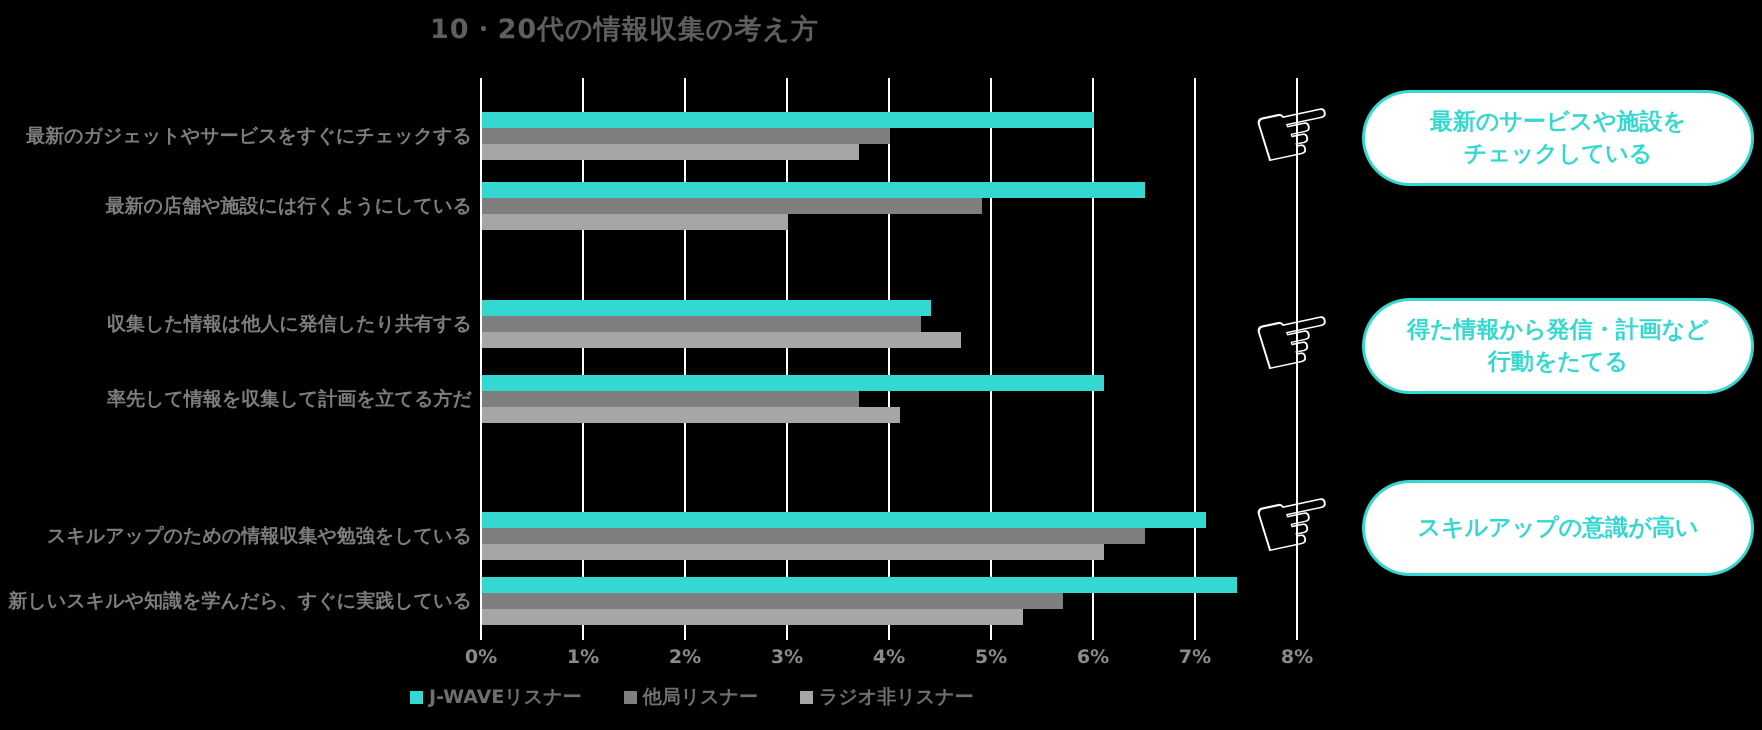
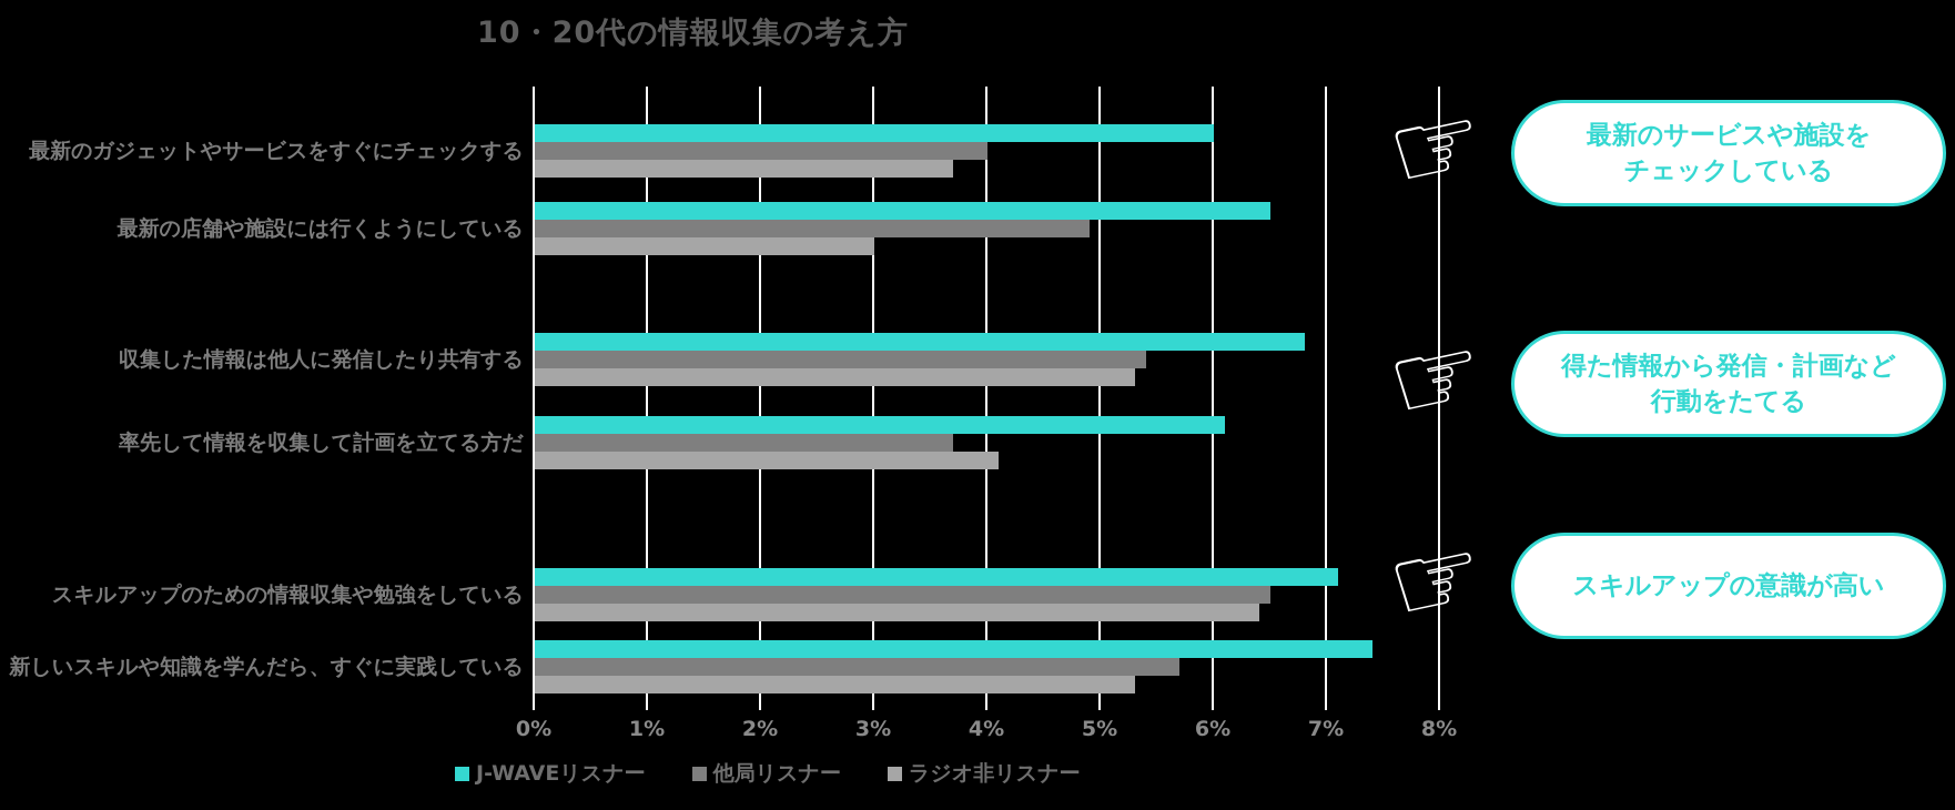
J-WAVEリスナー/収集した情報は他人に発信したり共有する: 4.4% -> 6.8%
他局リスナー/収集した情報は他人に発信したり共有する: 4.3% -> 5.4%
ラジオ非リスナー/収集した情報は他人に発信したり共有する: 4.7% -> 5.3%
ラジオ非リスナー/スキルアップのための情報収集や勉強をしている: 6.1% -> 6.4%
